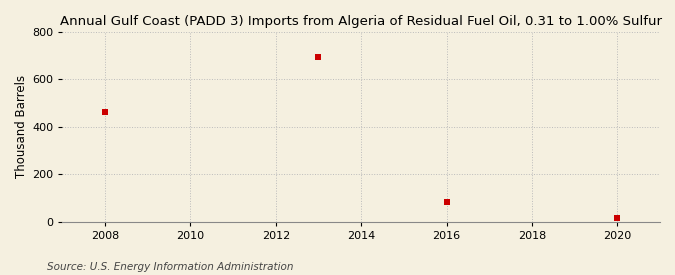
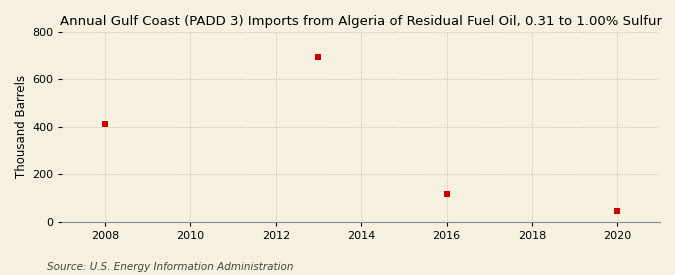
2008: 462 -> 410
2016: 85 -> 115
2020: 15 -> 45
